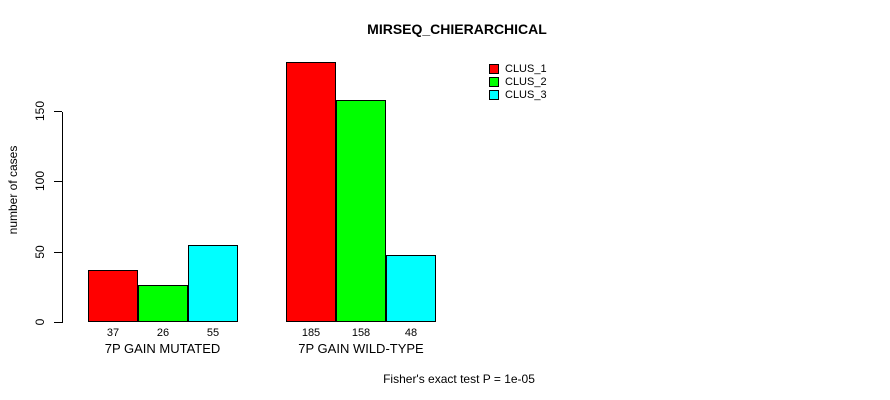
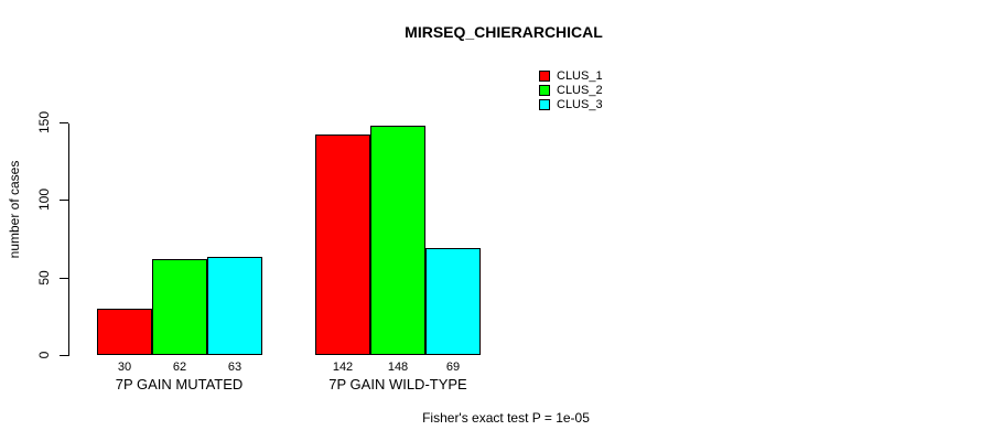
CLUS_1/7P GAIN MUTATED: 37 -> 30
CLUS_2/7P GAIN MUTATED: 26 -> 62
CLUS_3/7P GAIN MUTATED: 55 -> 63
CLUS_1/7P GAIN WILD-TYPE: 185 -> 142
CLUS_2/7P GAIN WILD-TYPE: 158 -> 148
CLUS_3/7P GAIN WILD-TYPE: 48 -> 69
